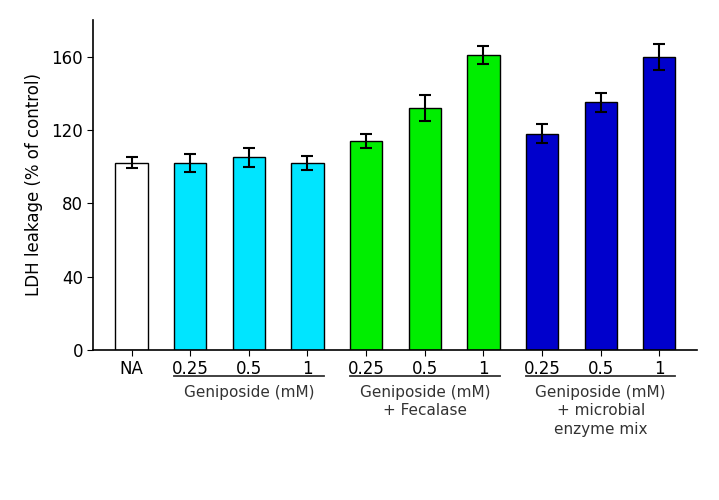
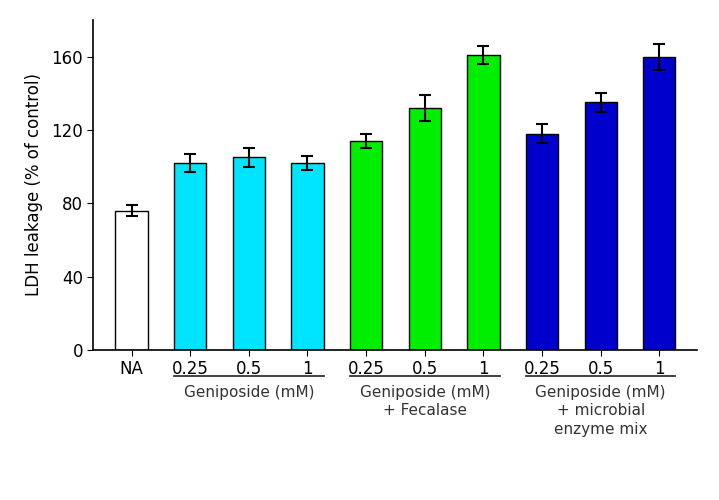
NA: 102 -> 76
